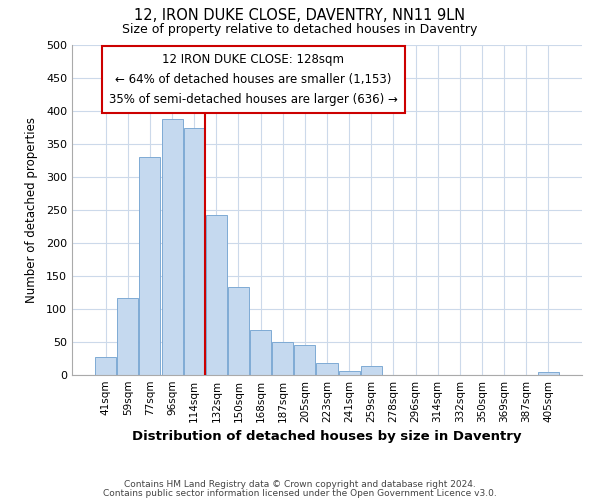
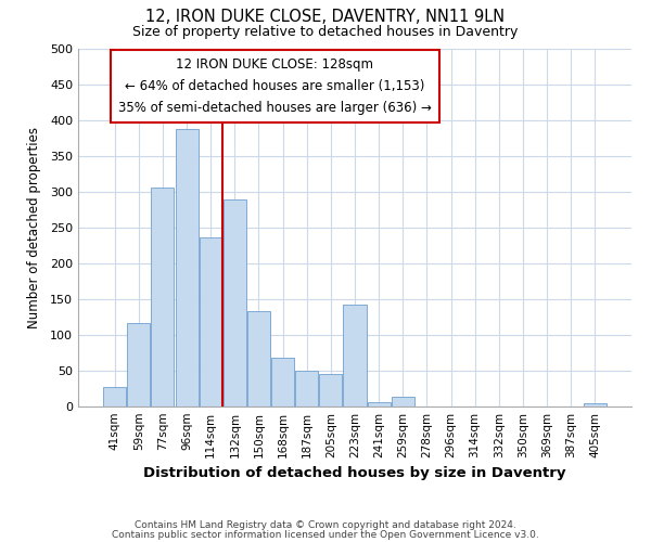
77sqm: 330 -> 306
114sqm: 375 -> 236
132sqm: 242 -> 290
223sqm: 18 -> 142
